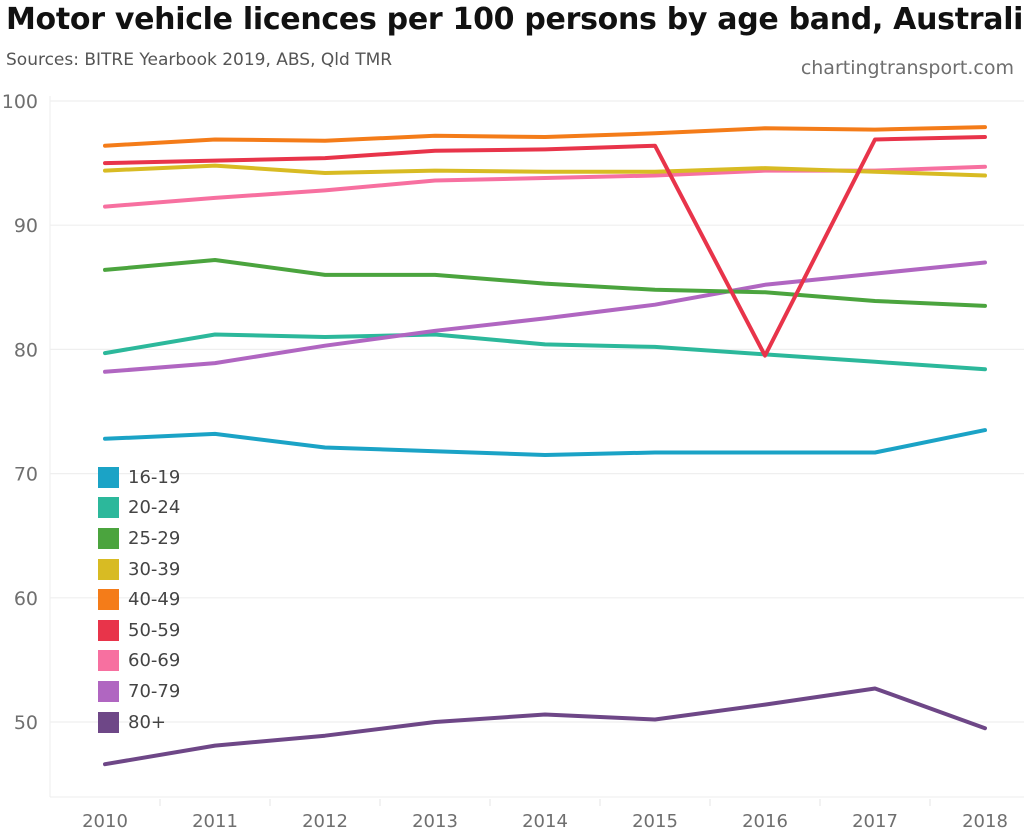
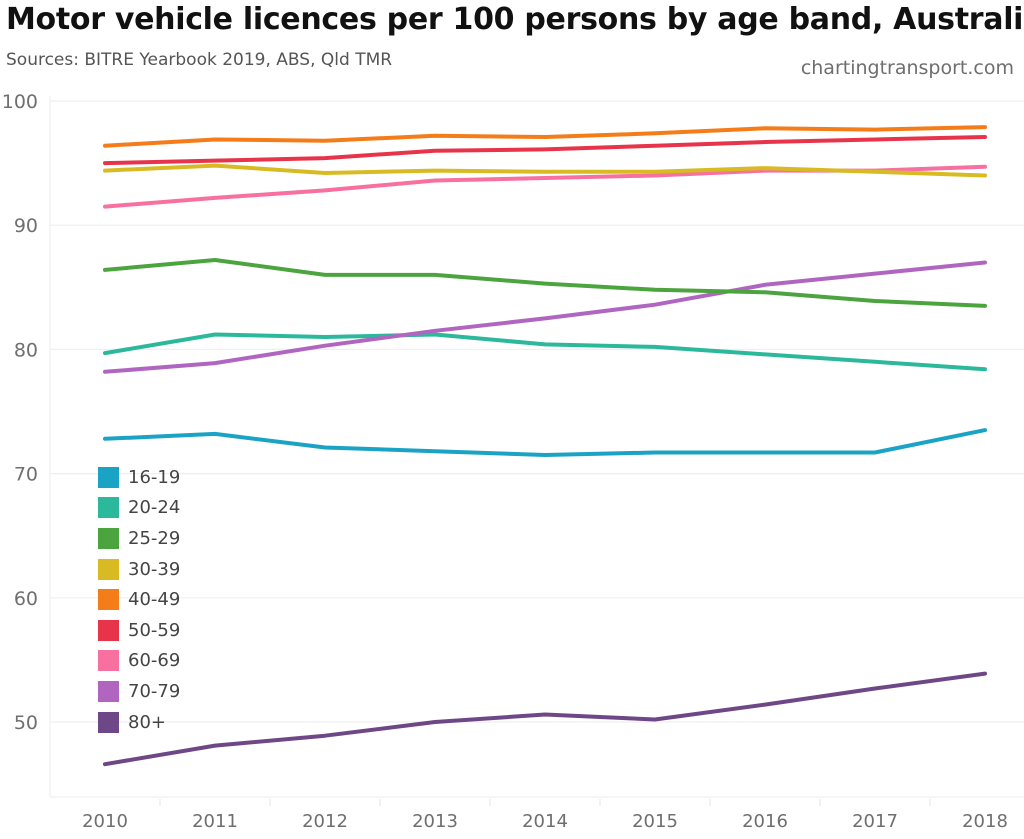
50-59/2016: 79.5 -> 96.7
80+/2018: 49.5 -> 53.9
